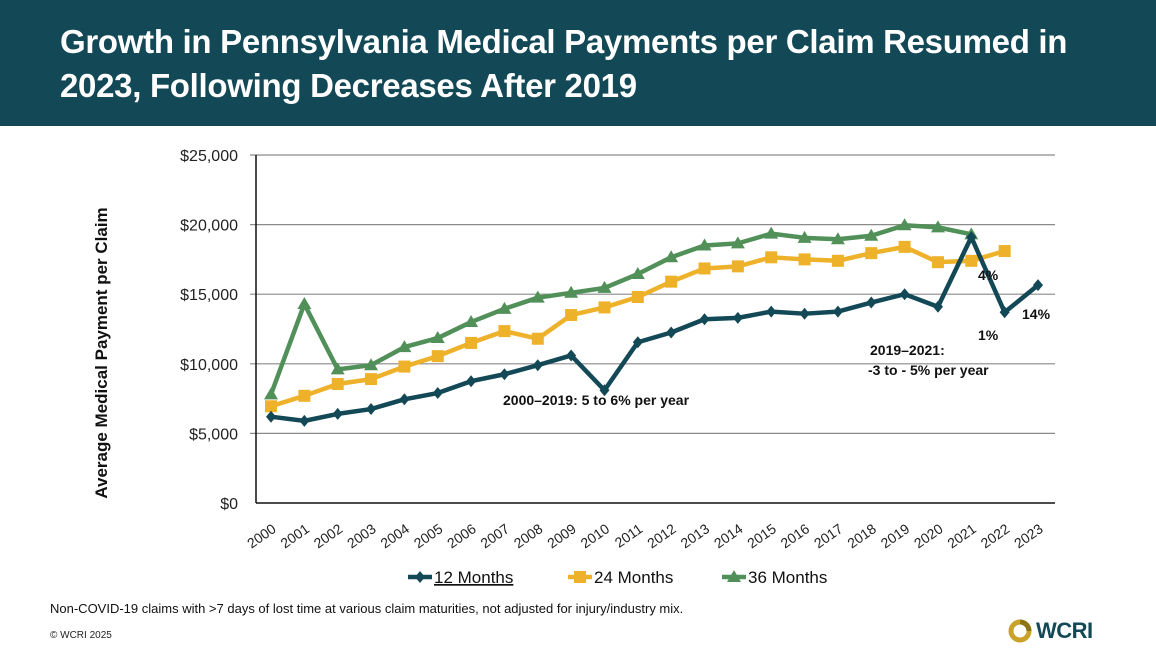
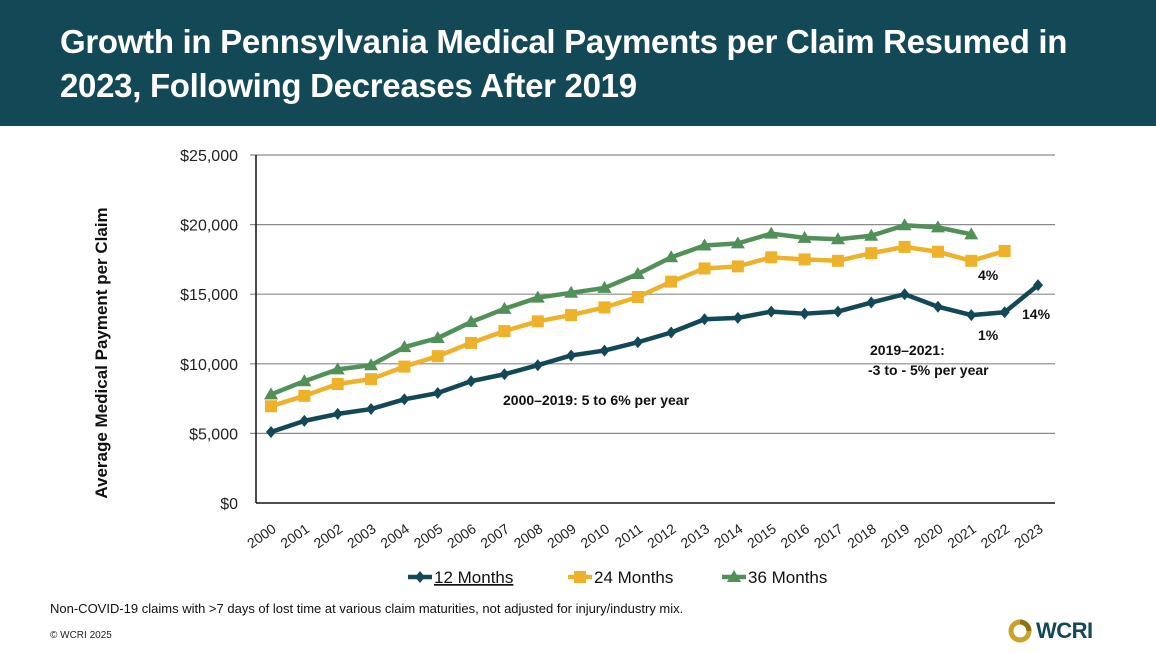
12 Months/2000: $6200 -> $5100
36 Months/2001: $14300 -> $8800
24 Months/2008: $11800 -> $13000
12 Months/2010: $8100 -> $11000
24 Months/2020: $17300 -> $18000
12 Months/2021: $19100 -> $13500
